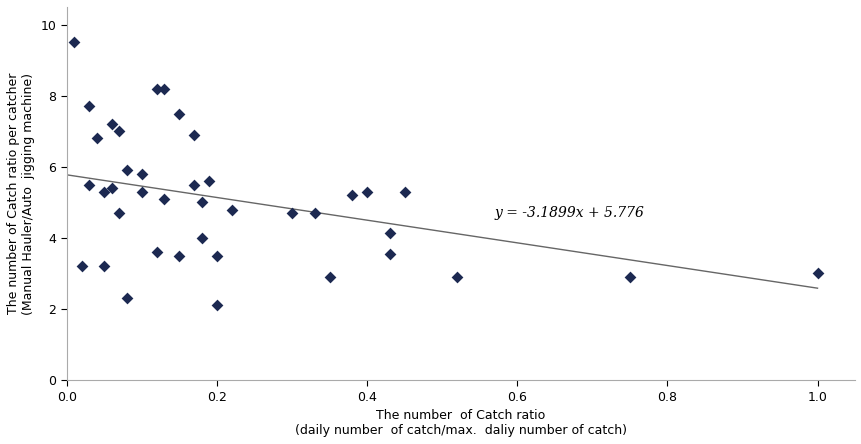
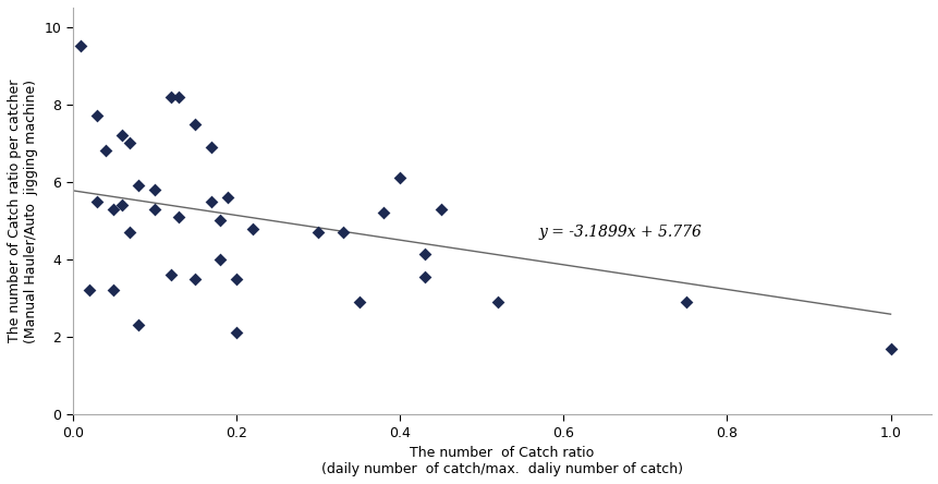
0.4: 5.30 -> 6.10
1.0: 3.00 -> 1.70
